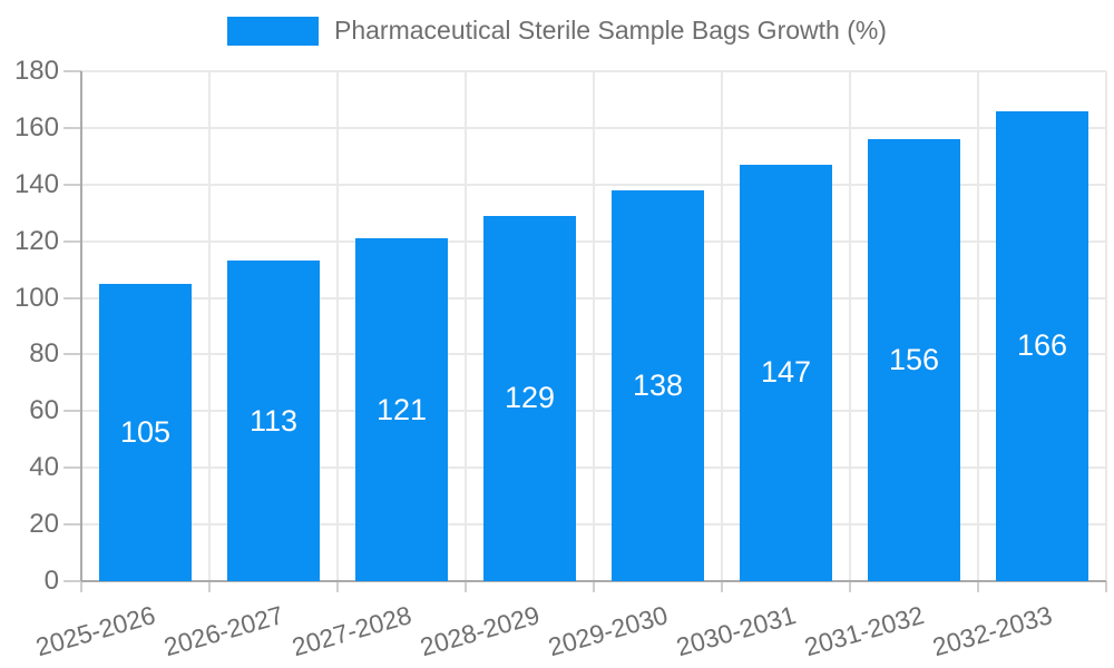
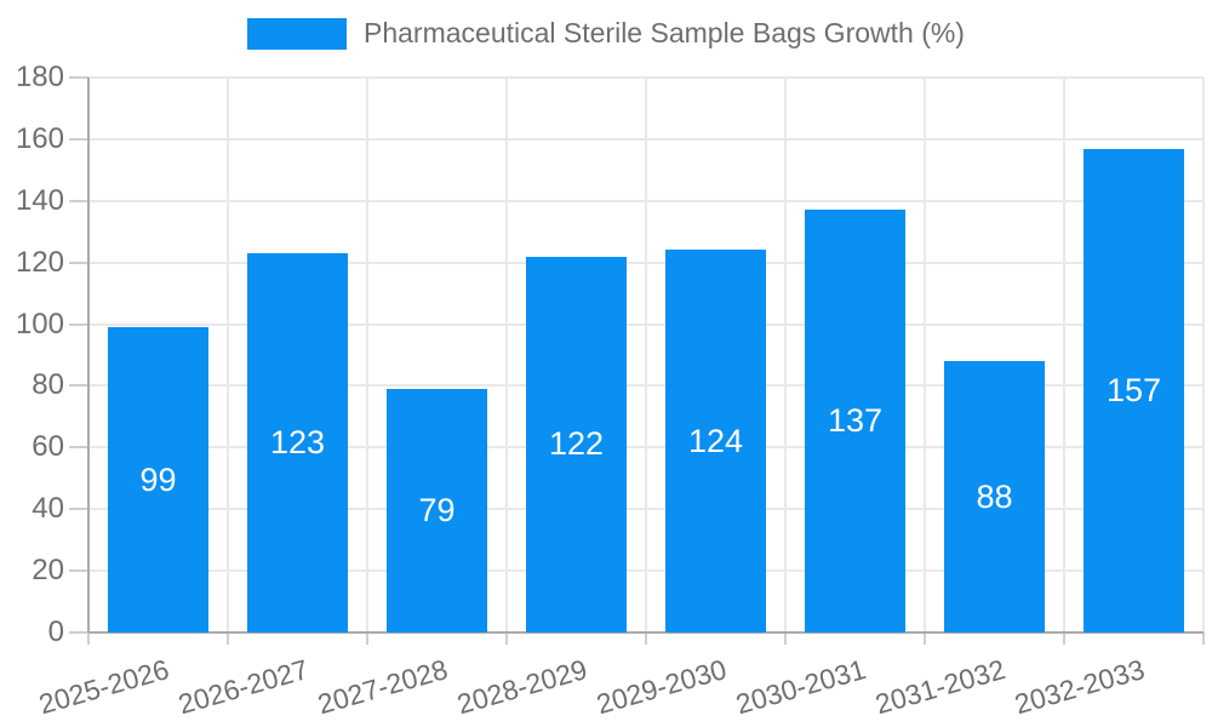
2025-2026: 105 -> 99
2026-2027: 113 -> 123
2027-2028: 121 -> 79
2028-2029: 129 -> 122
2029-2030: 138 -> 124
2030-2031: 147 -> 137
2031-2032: 156 -> 88
2032-2033: 166 -> 157
